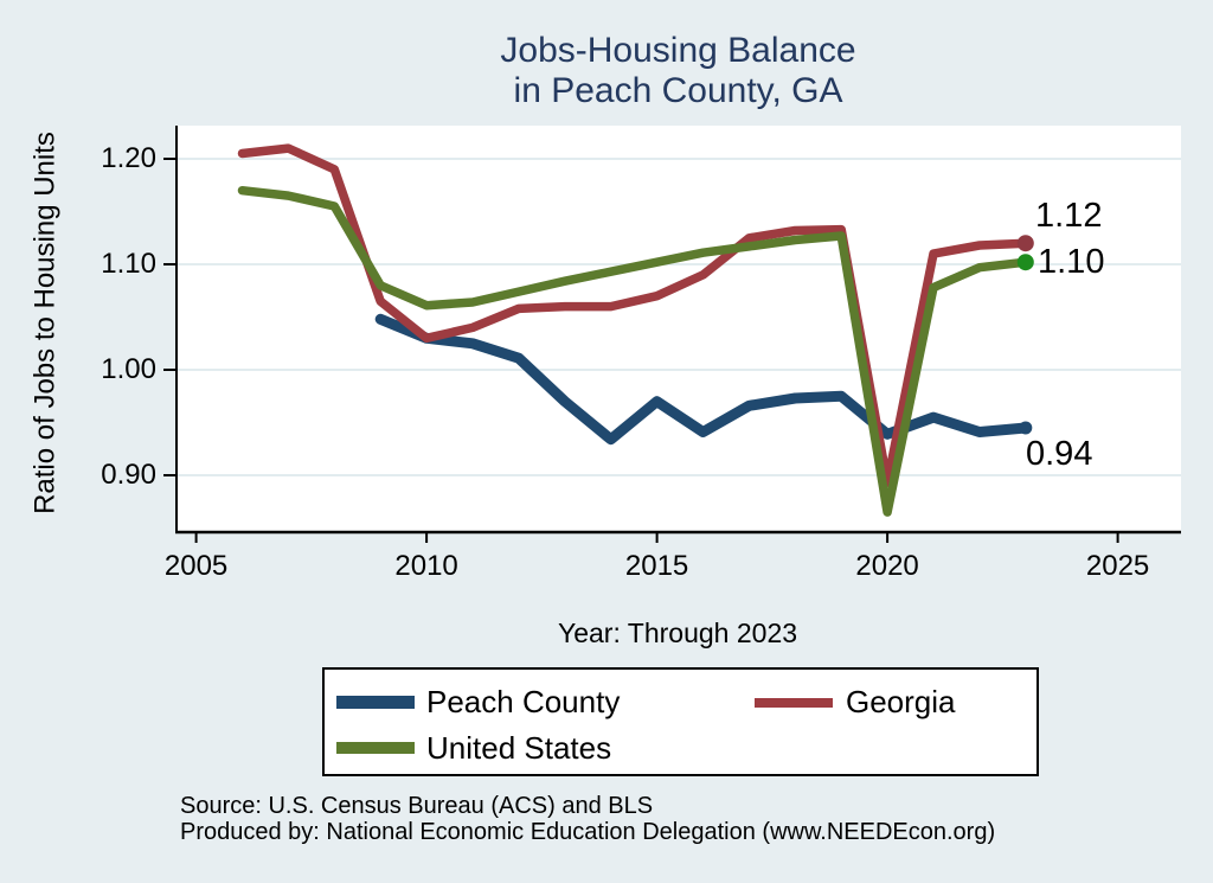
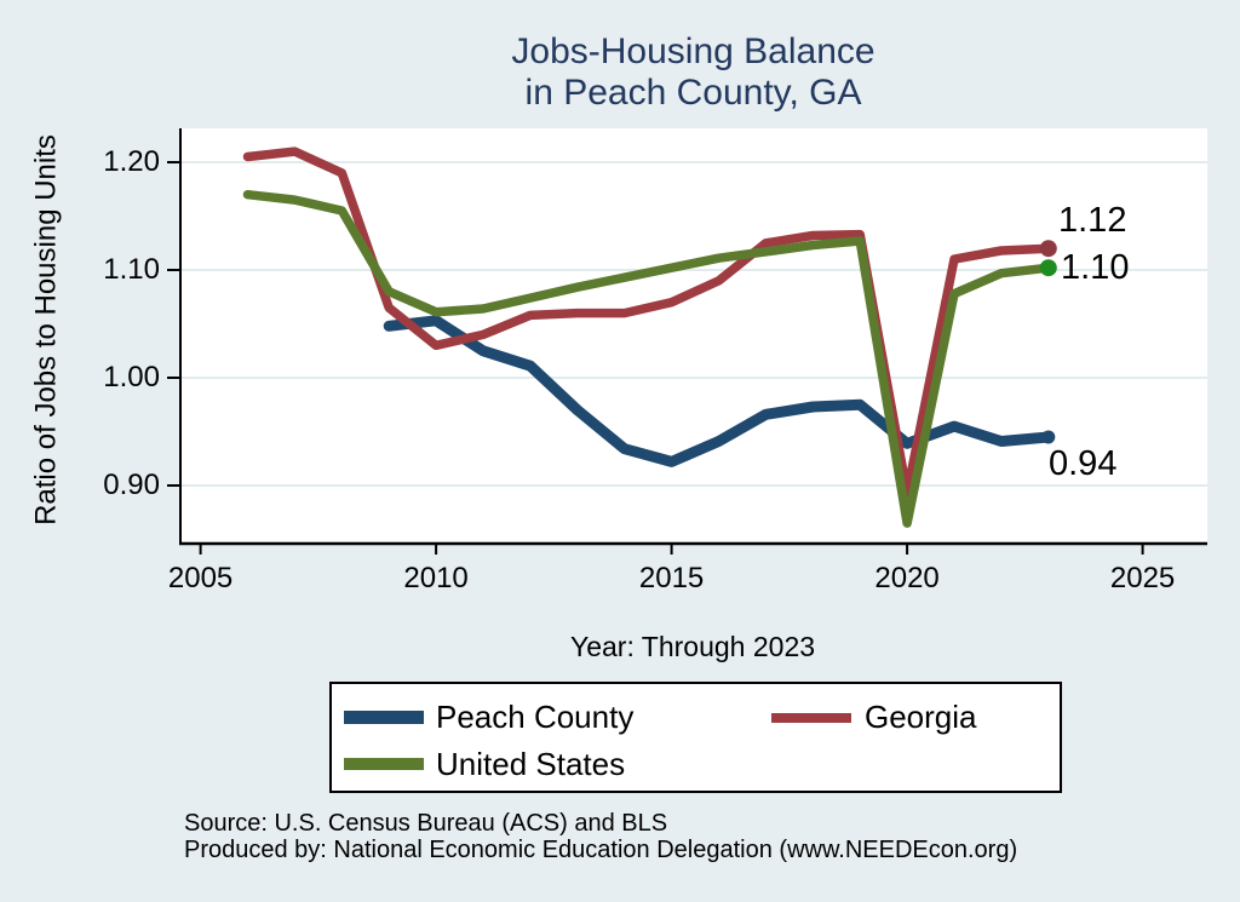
Peach County/2010: 1.03 -> 1.05
Peach County/2015: 0.97 -> 0.92
